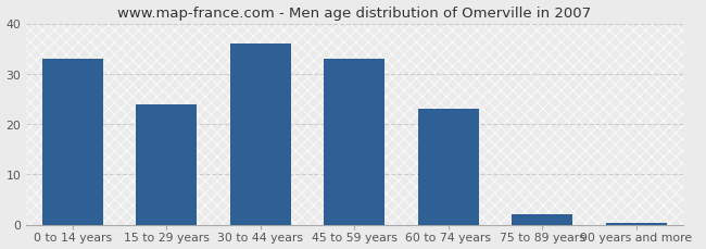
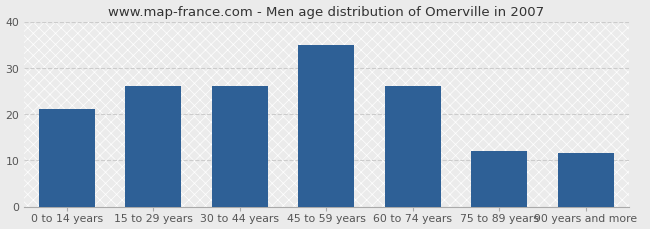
0 to 14 years: 33.0 -> 21.0
15 to 29 years: 24.0 -> 26.0
30 to 44 years: 36.0 -> 26.0
45 to 59 years: 33.0 -> 35.0
60 to 74 years: 23.0 -> 26.0
75 to 89 years: 2.0 -> 12.0
90 years and more: 0.4 -> 11.5
